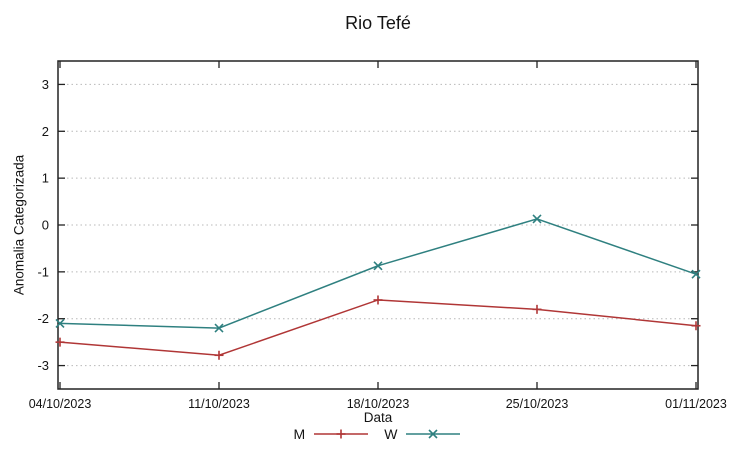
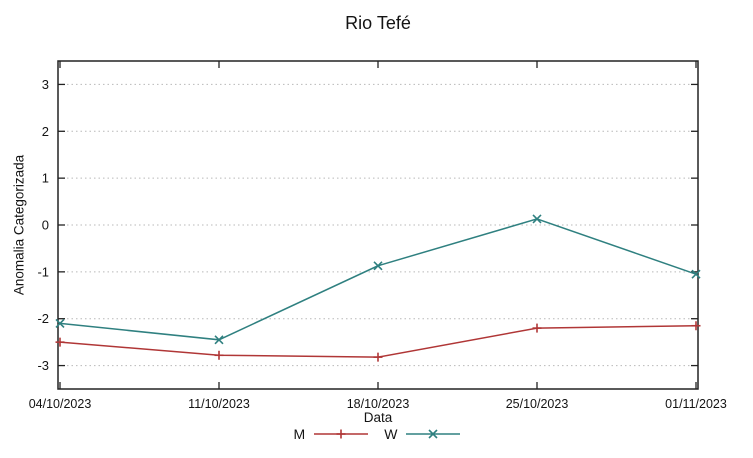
W/11/10/2023: -2.2 -> -2.5
M/18/10/2023: -1.6 -> -2.8
M/25/10/2023: -1.8 -> -2.2
